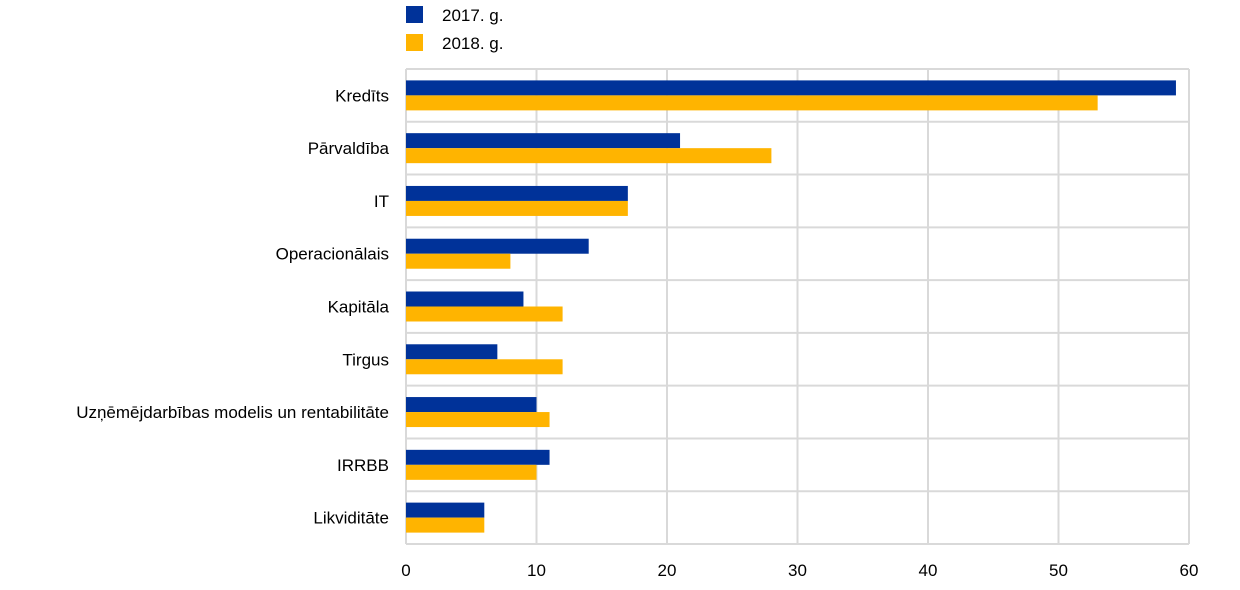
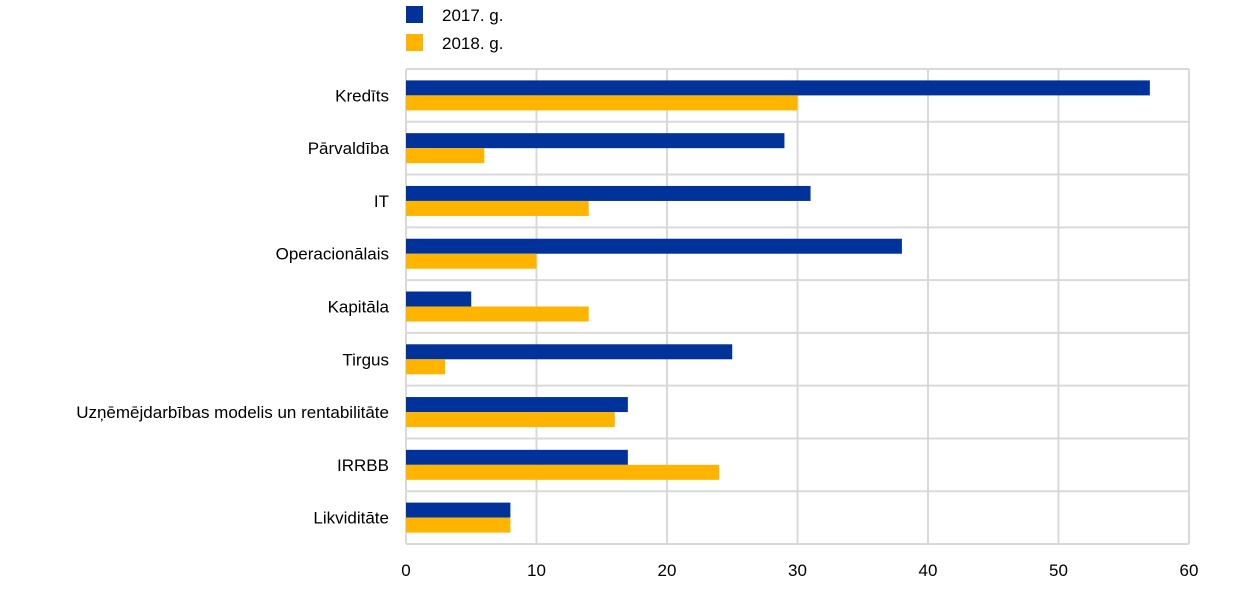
2017. g./Kredīts: 59 -> 57
2018. g./Kredīts: 53 -> 30
2017. g./Pārvaldība: 21 -> 29
2018. g./Pārvaldība: 28 -> 6
2017. g./IT: 17 -> 31
2018. g./IT: 17 -> 14
2017. g./Operacionālais: 14 -> 38
2018. g./Operacionālais: 8 -> 10
2017. g./Kapitāla: 9 -> 5
2018. g./Kapitāla: 12 -> 14
2017. g./Tirgus: 7 -> 25
2018. g./Tirgus: 12 -> 3
2017. g./Uzņēmējdarbības modelis un rentabilitāte: 10 -> 17
2018. g./Uzņēmējdarbības modelis un rentabilitāte: 11 -> 16
2017. g./IRRBB: 11 -> 17
2018. g./IRRBB: 10 -> 24
2017. g./Likviditāte: 6 -> 8
2018. g./Likviditāte: 6 -> 8
